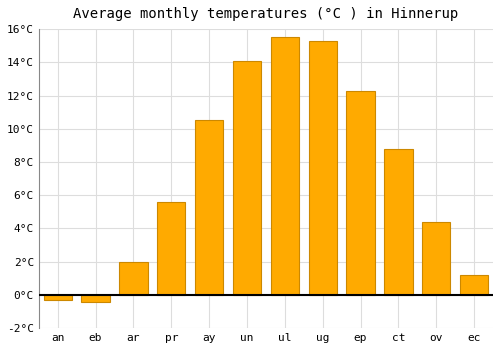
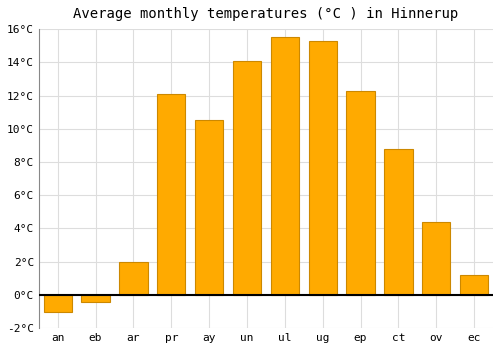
an: -0.3°C -> -1.0°C
pr: 5.6°C -> 12.1°C
